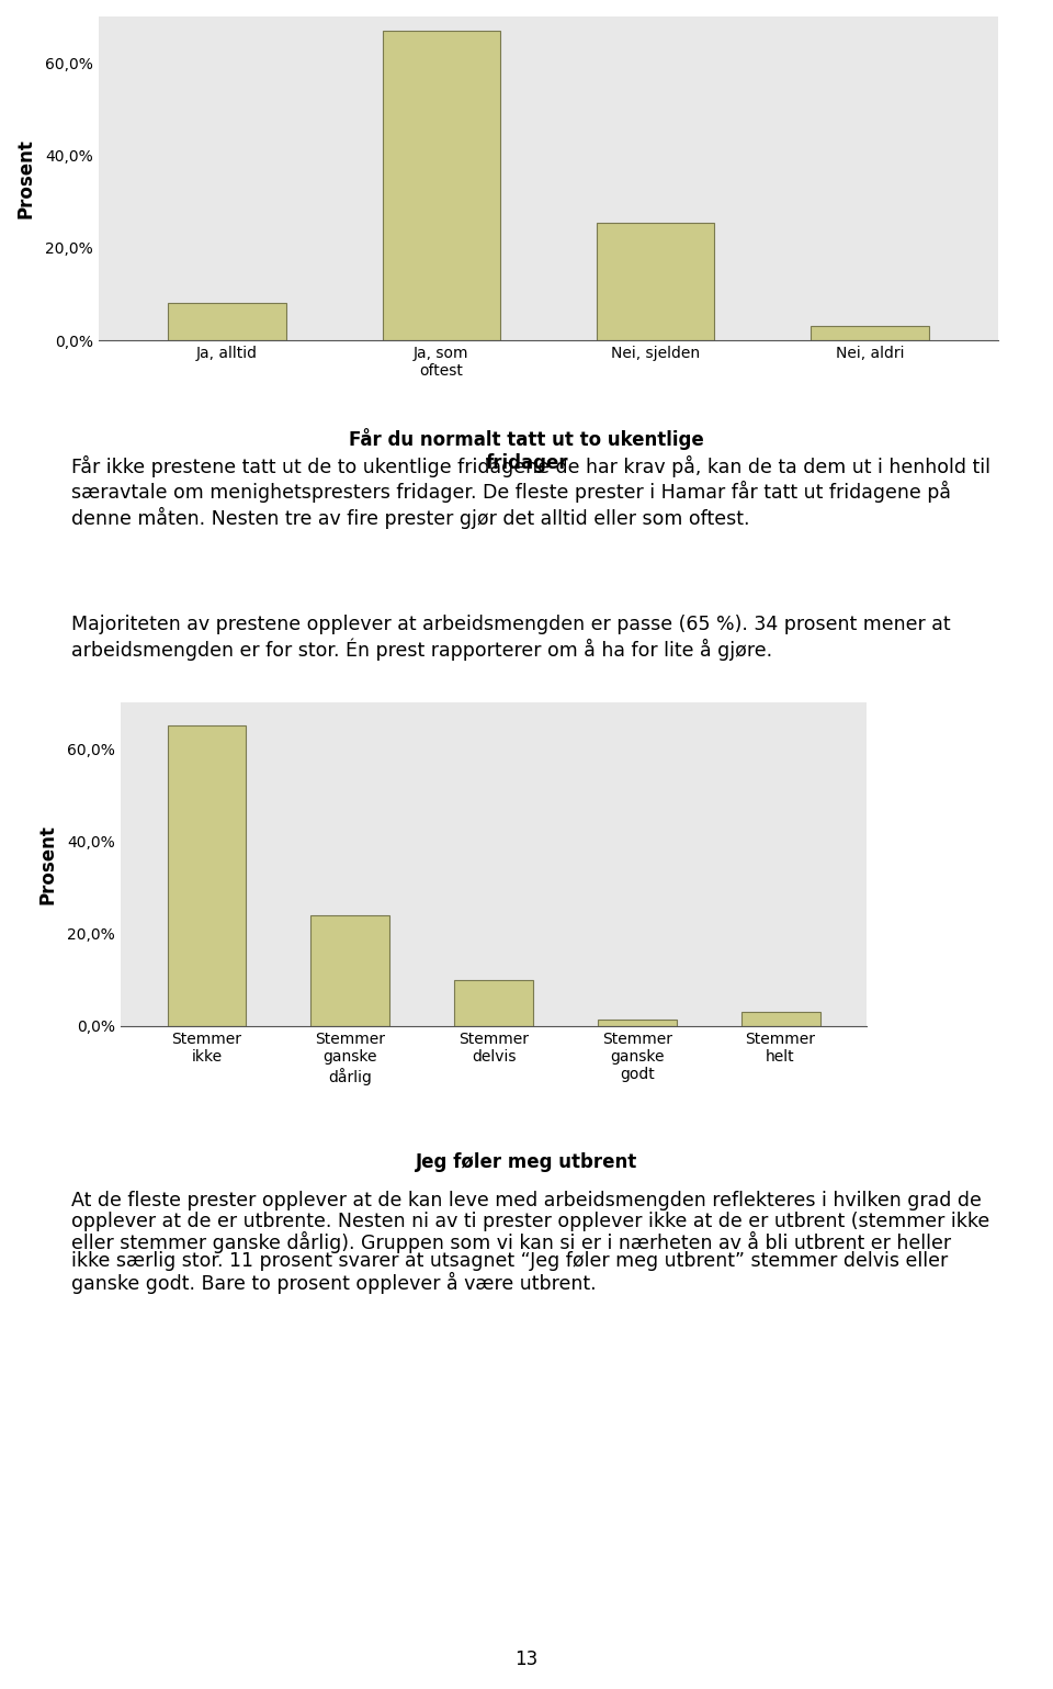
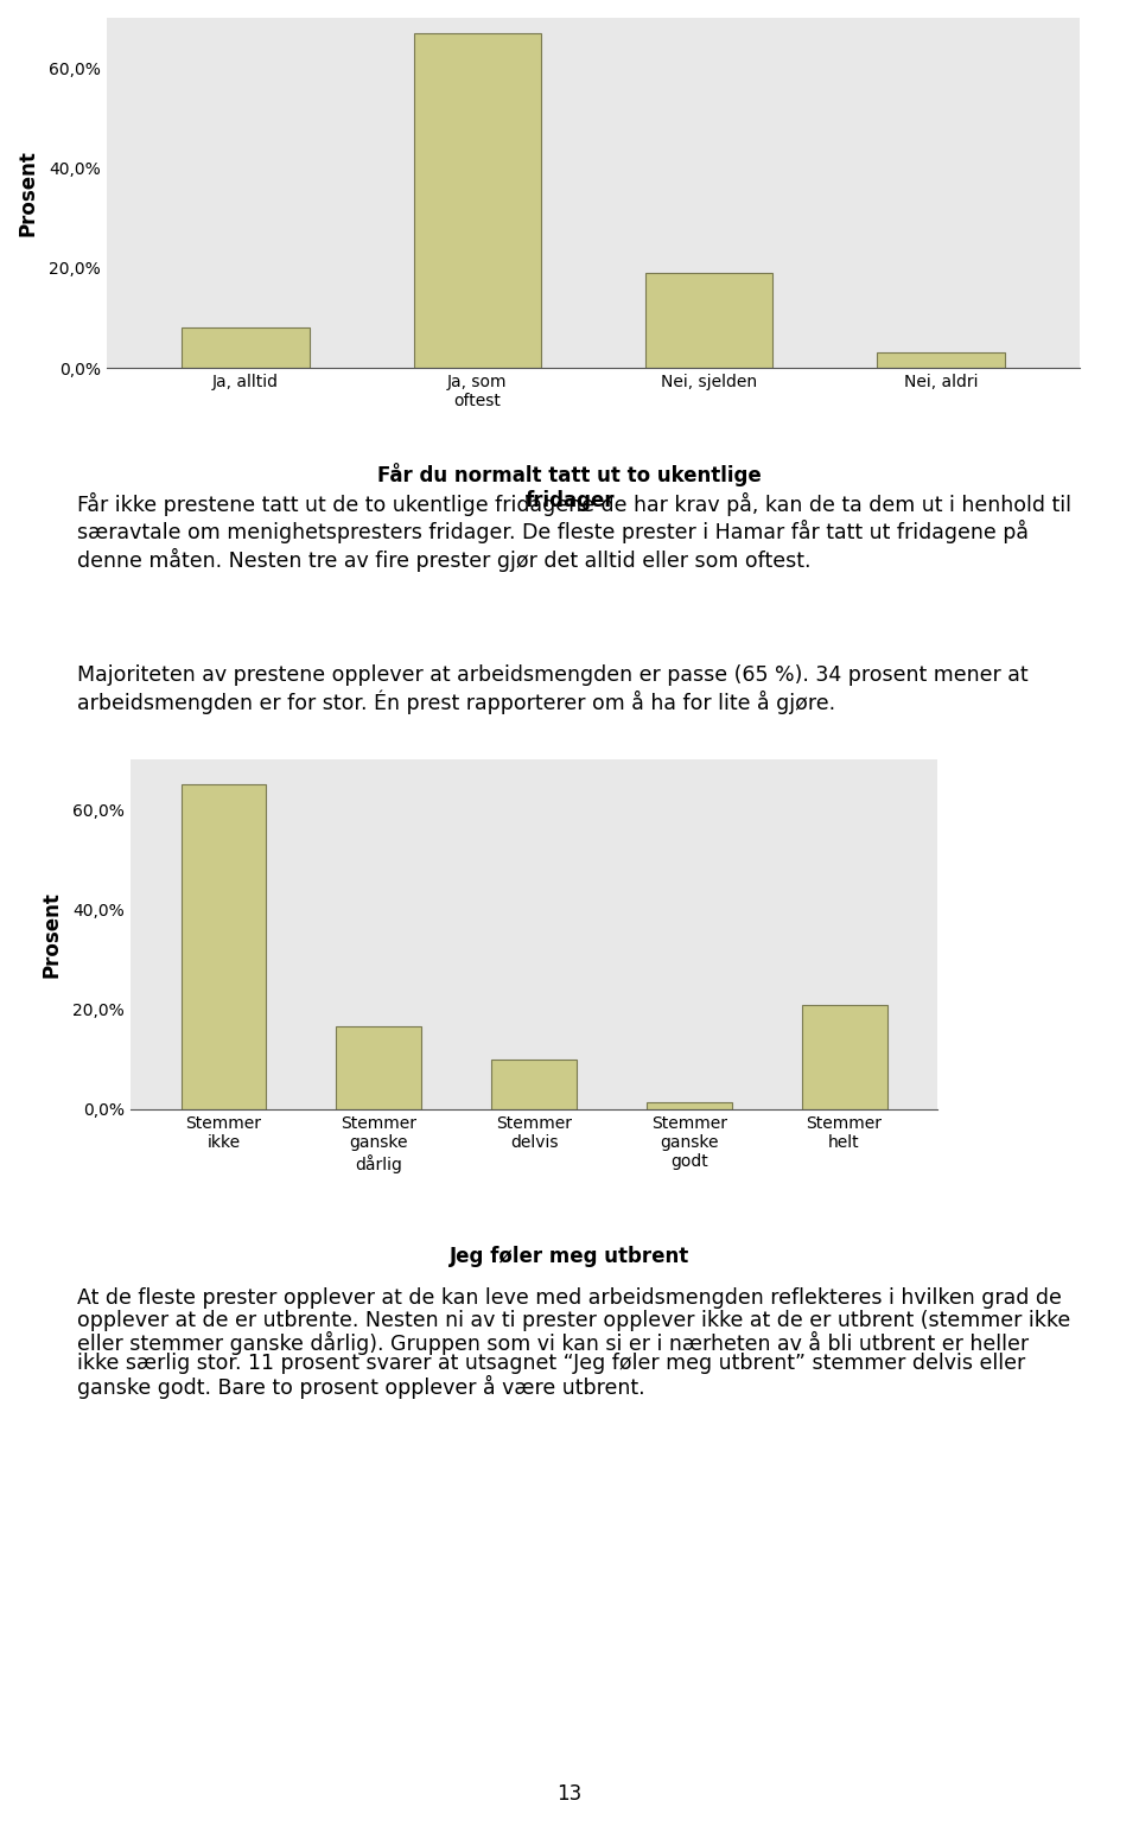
Nei, sjelden: 25,5% -> 19,0%
Stemmer ganske dårlig: 24,0% -> 16,5%
Stemmer helt: 3,0% -> 21,0%
